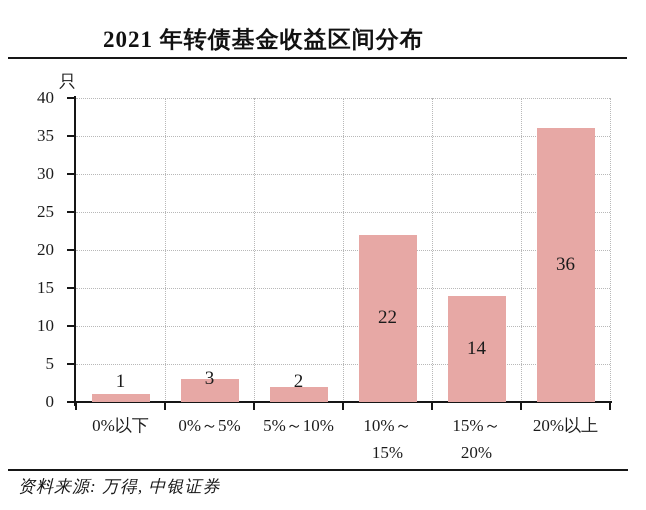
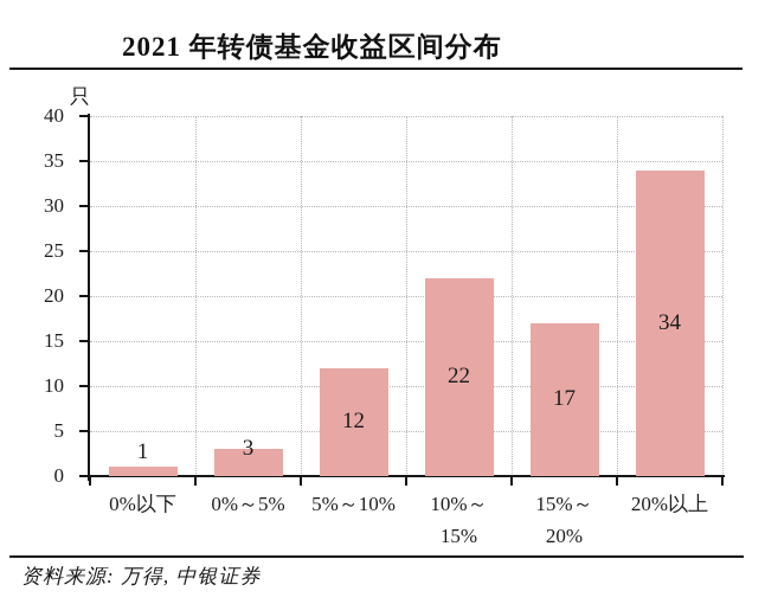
5%～10%: 2 -> 12
15%～ 20%: 14 -> 17
20%以上: 36 -> 34
